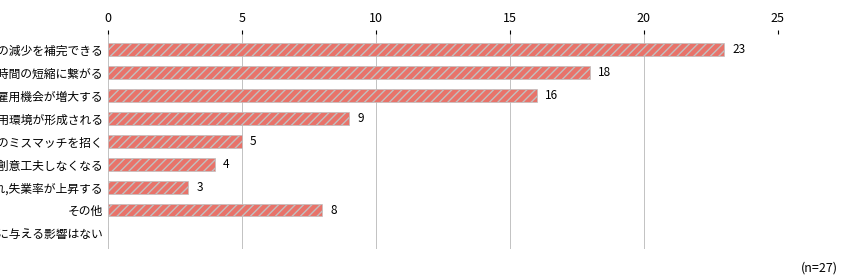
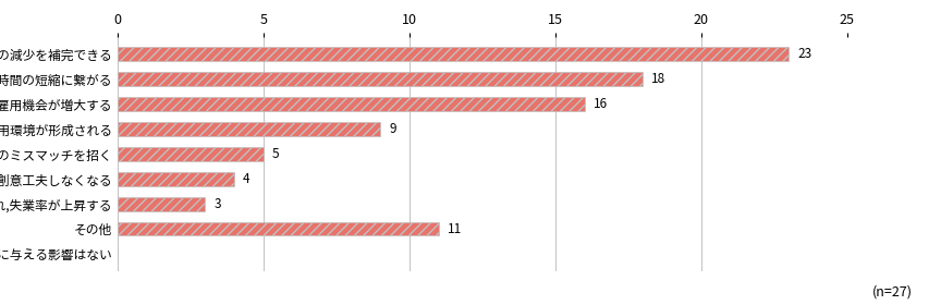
その他: 8 -> 11
